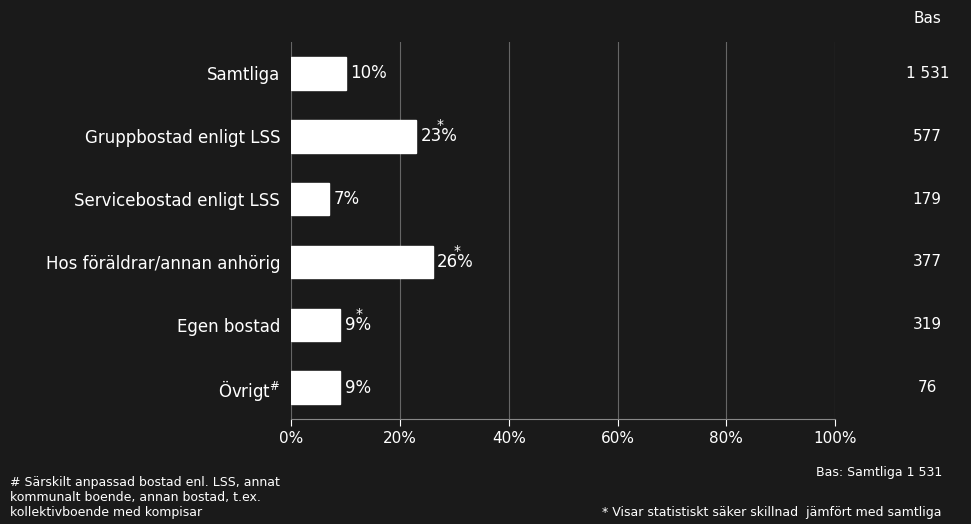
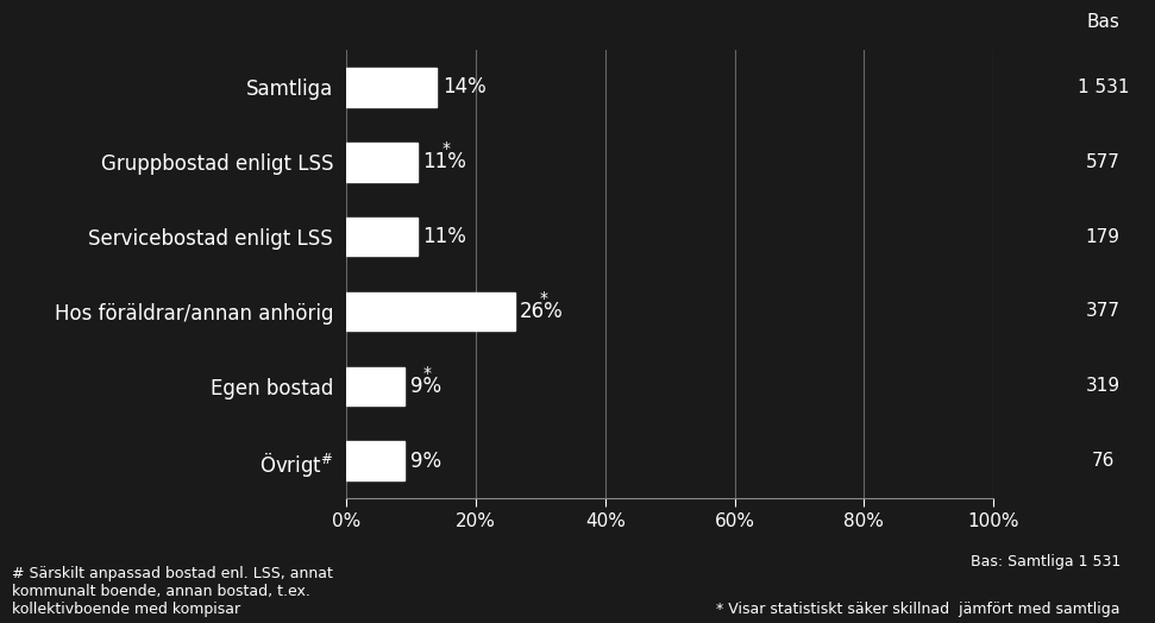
Samtliga: 10% -> 14%
Gruppbostad enligt LSS: 23% -> 11%
Servicebostad enligt LSS: 7% -> 11%
